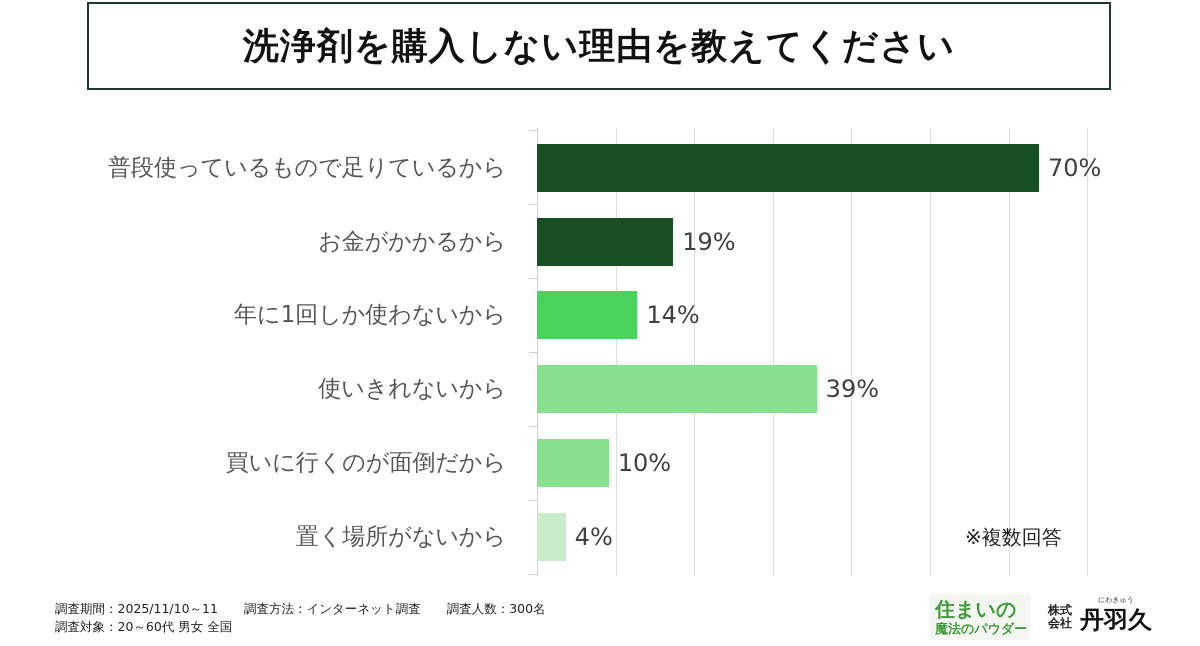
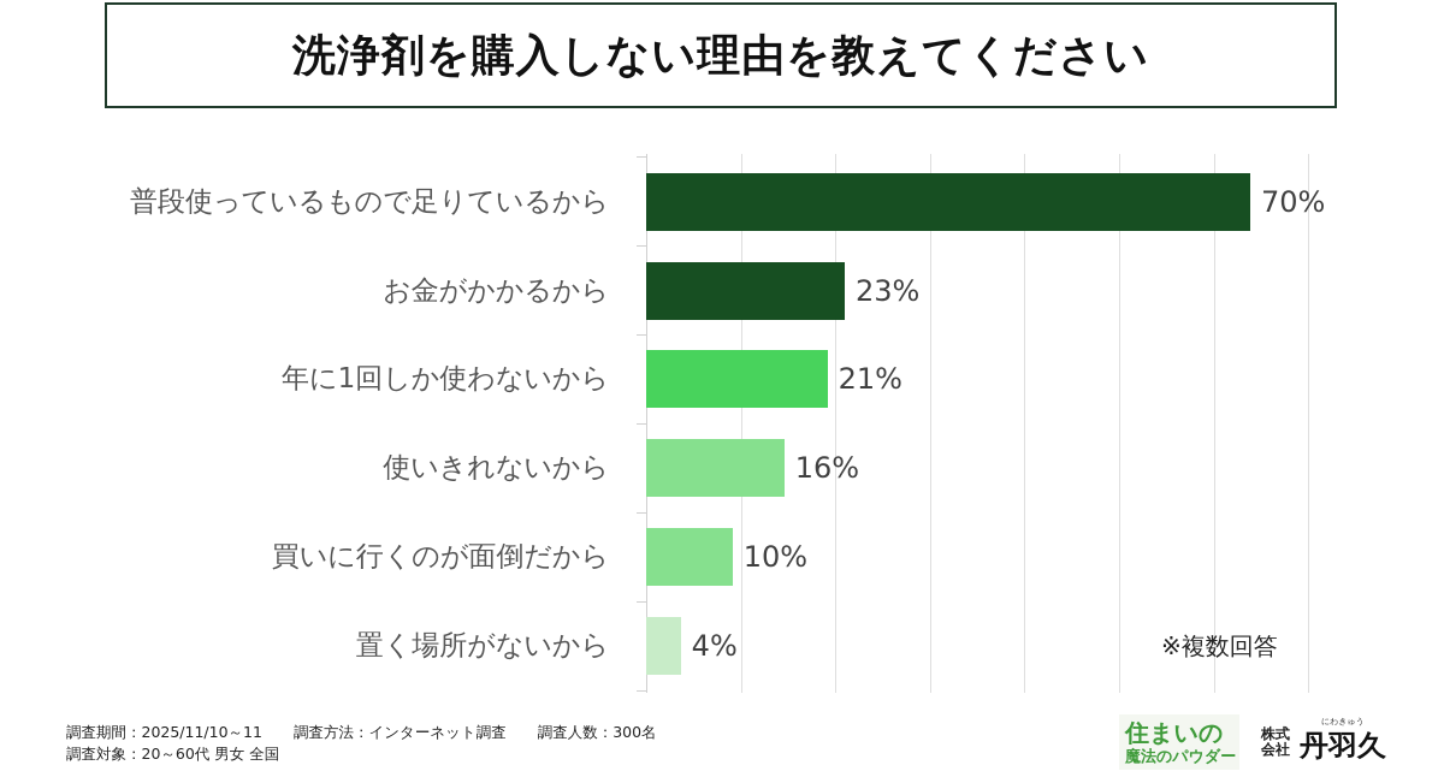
お金がかかるから: 19% -> 23%
年に1回しか使わないから: 14% -> 21%
使いきれないから: 39% -> 16%
